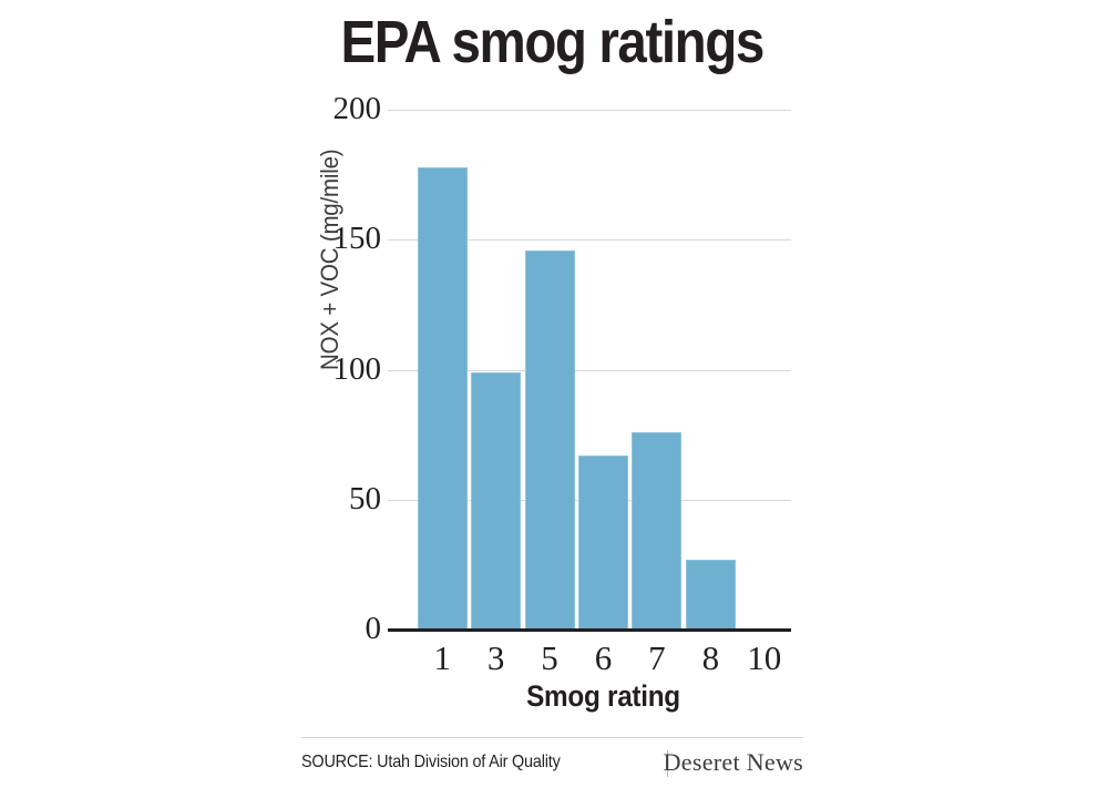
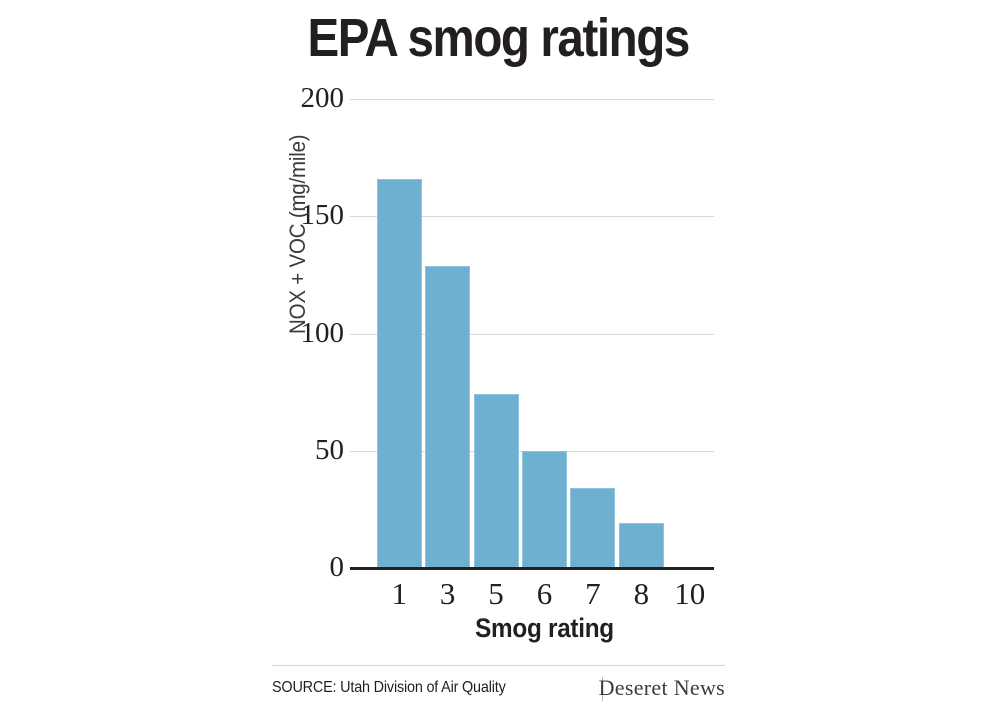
1: 178 -> 166
3: 99 -> 129
5: 146 -> 74
6: 67 -> 50
7: 76 -> 34
8: 27 -> 19
